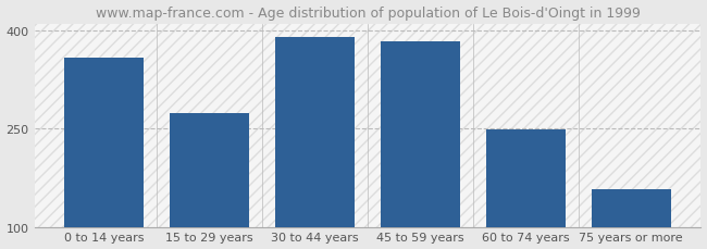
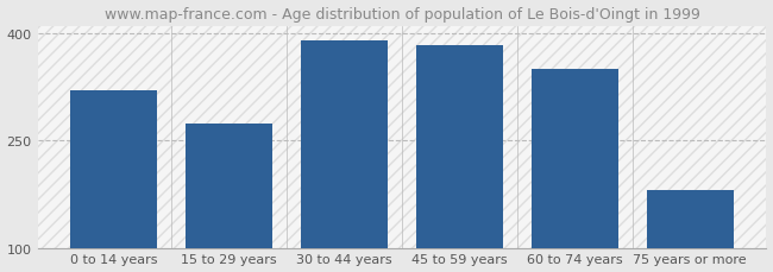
0 to 14 years: 358 -> 320
60 to 74 years: 248 -> 350
75 years or more: 158 -> 180
